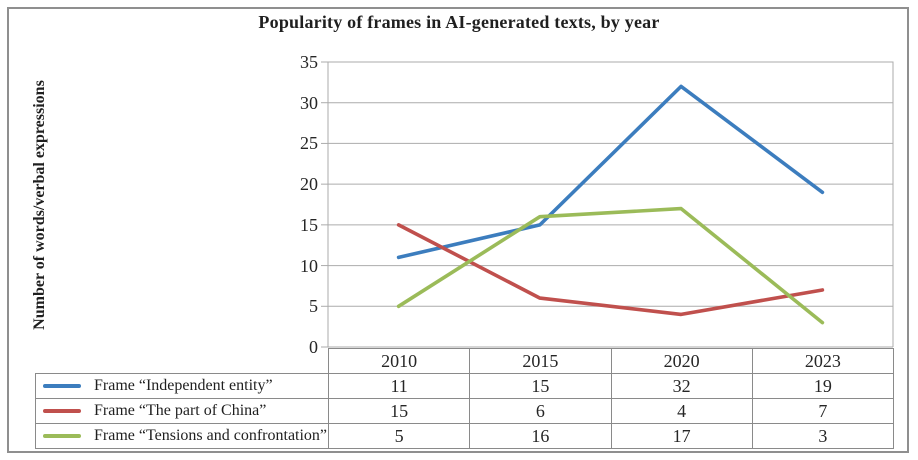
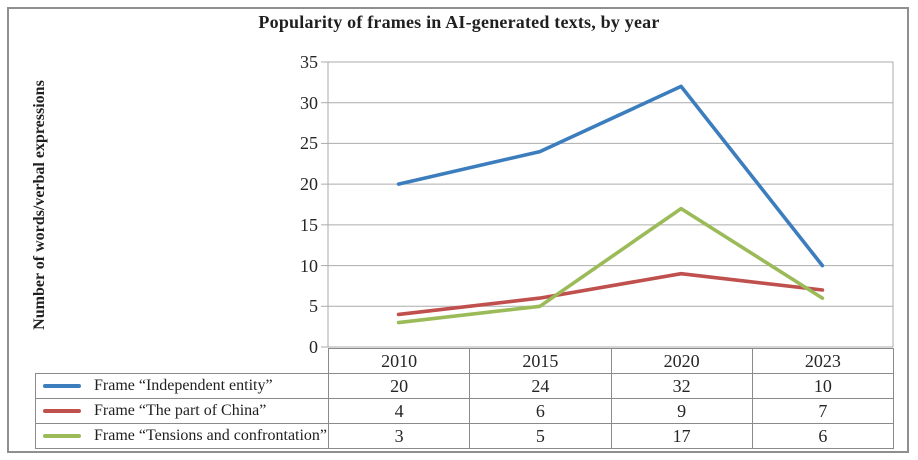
Frame “Independent entity”/2010: 11 -> 20
Frame “The part of China”/2010: 15 -> 4
Frame “Tensions and confrontation”/2010: 5 -> 3
Frame “Independent entity”/2015: 15 -> 24
Frame “Tensions and confrontation”/2015: 16 -> 5
Frame “The part of China”/2020: 4 -> 9
Frame “Independent entity”/2023: 19 -> 10
Frame “Tensions and confrontation”/2023: 3 -> 6
